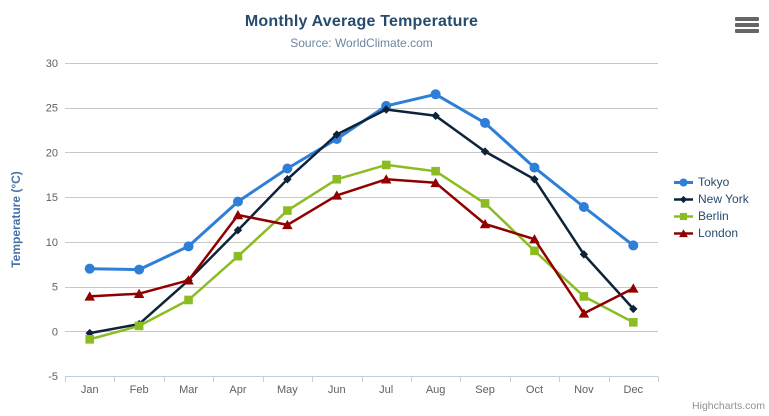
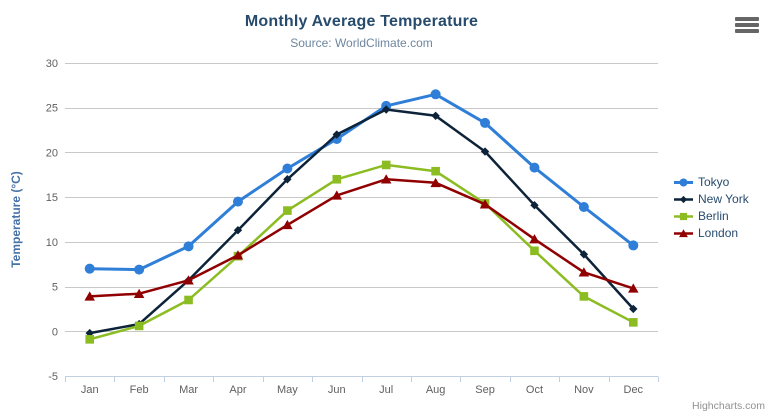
London/Apr: 13 -> 8
London/Sep: 12 -> 14
New York/Oct: 17 -> 14
London/Nov: 2 -> 7
